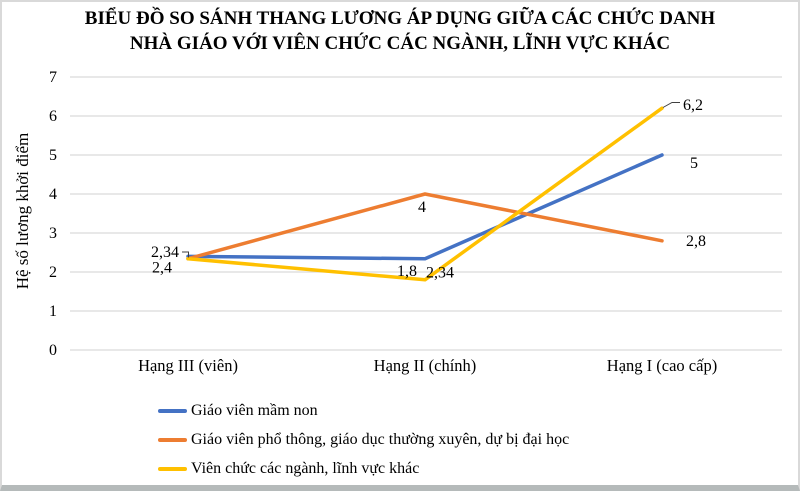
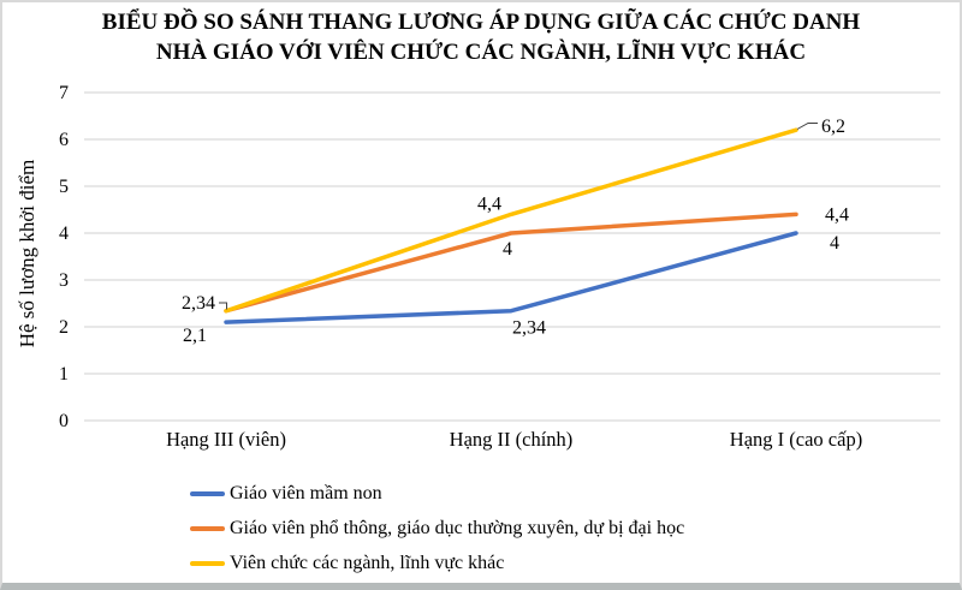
Giáo viên mầm non/Hạng III (viên): 2,4 -> 2,1
Viên chức các ngành, lĩnh vực khác/Hạng II (chính): 1,8 -> 4,4
Giáo viên mầm non/Hạng I (cao cấp): 5 -> 4
Giáo viên phổ thông, giáo dục thường xuyên, dự bị đại học/Hạng I (cao cấp): 2,8 -> 4,4
